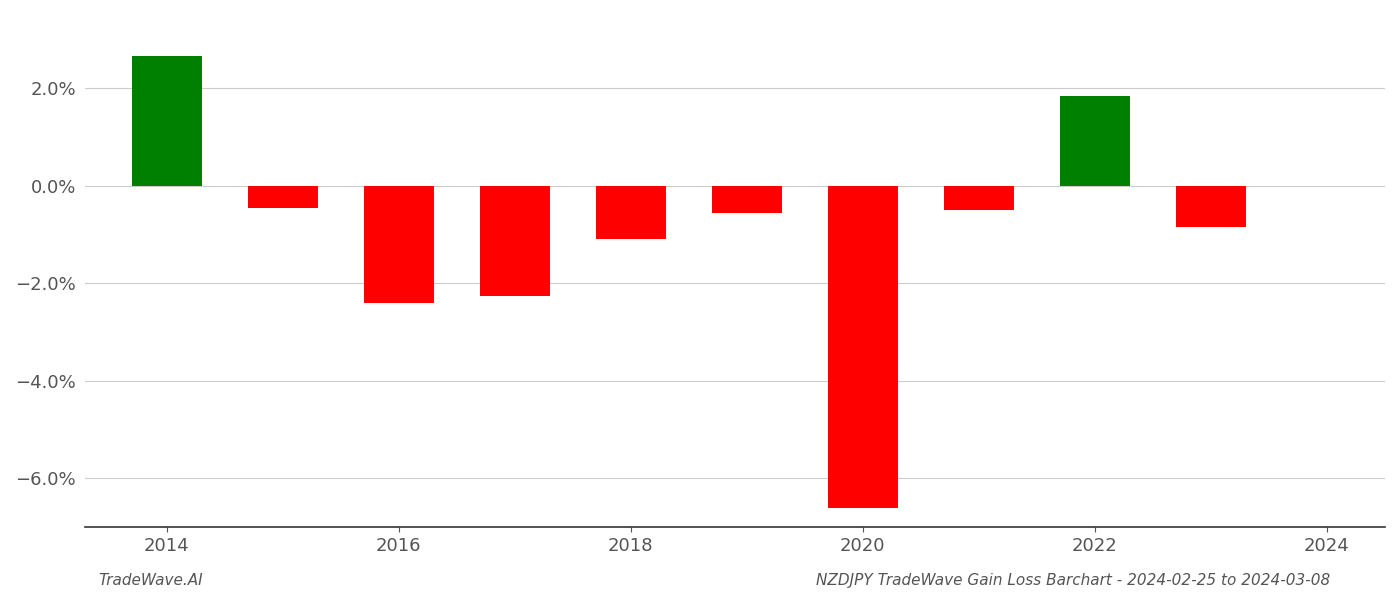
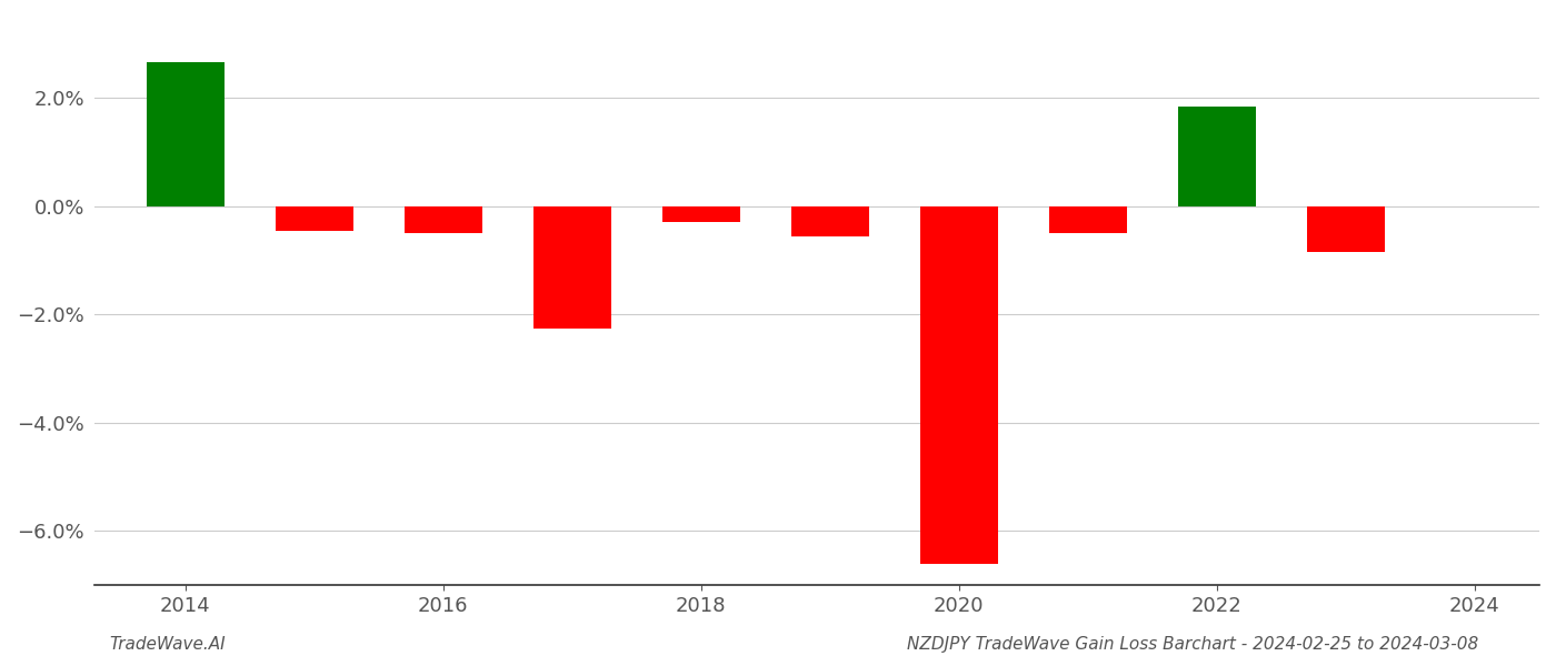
2016: -2.40% -> -0.50%
2018: -1.10% -> -0.30%
